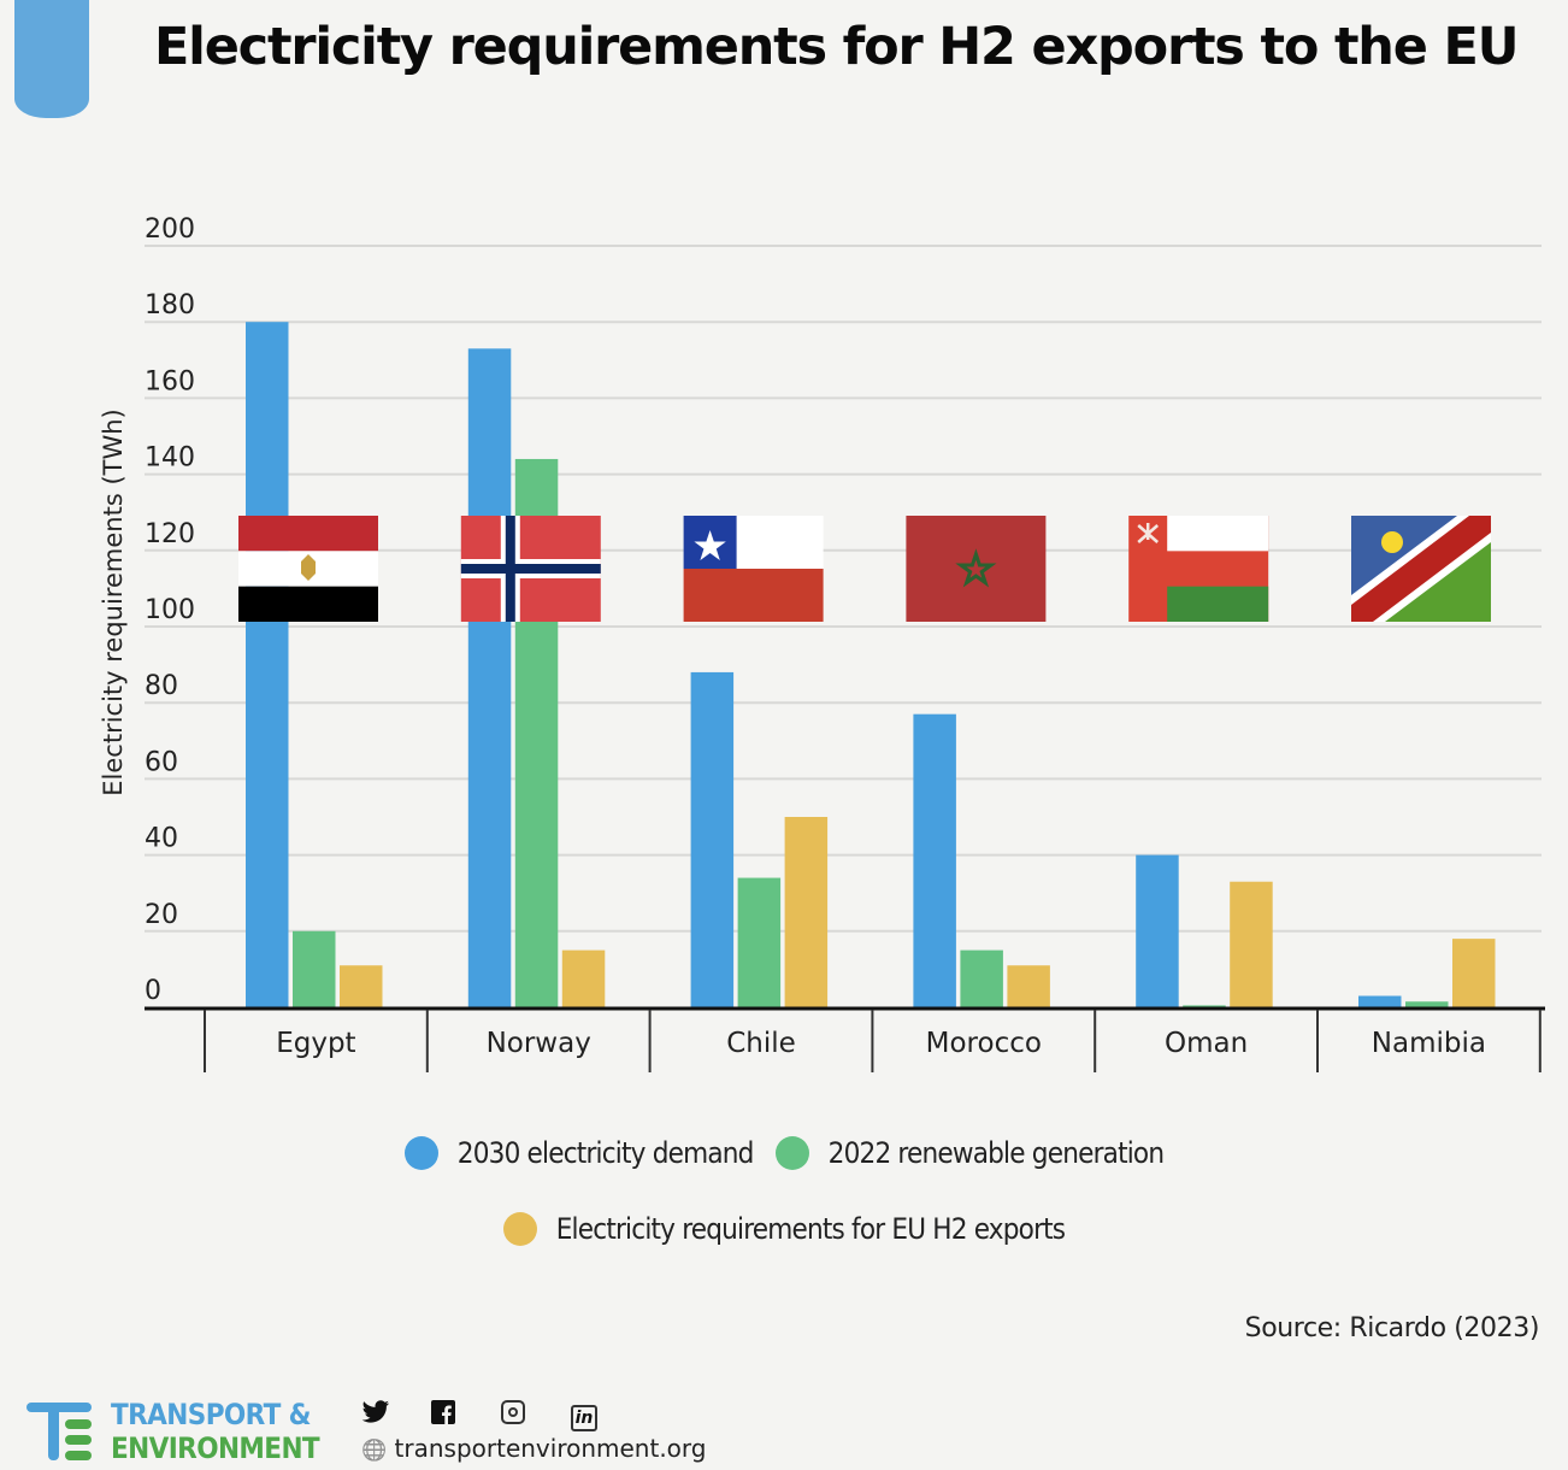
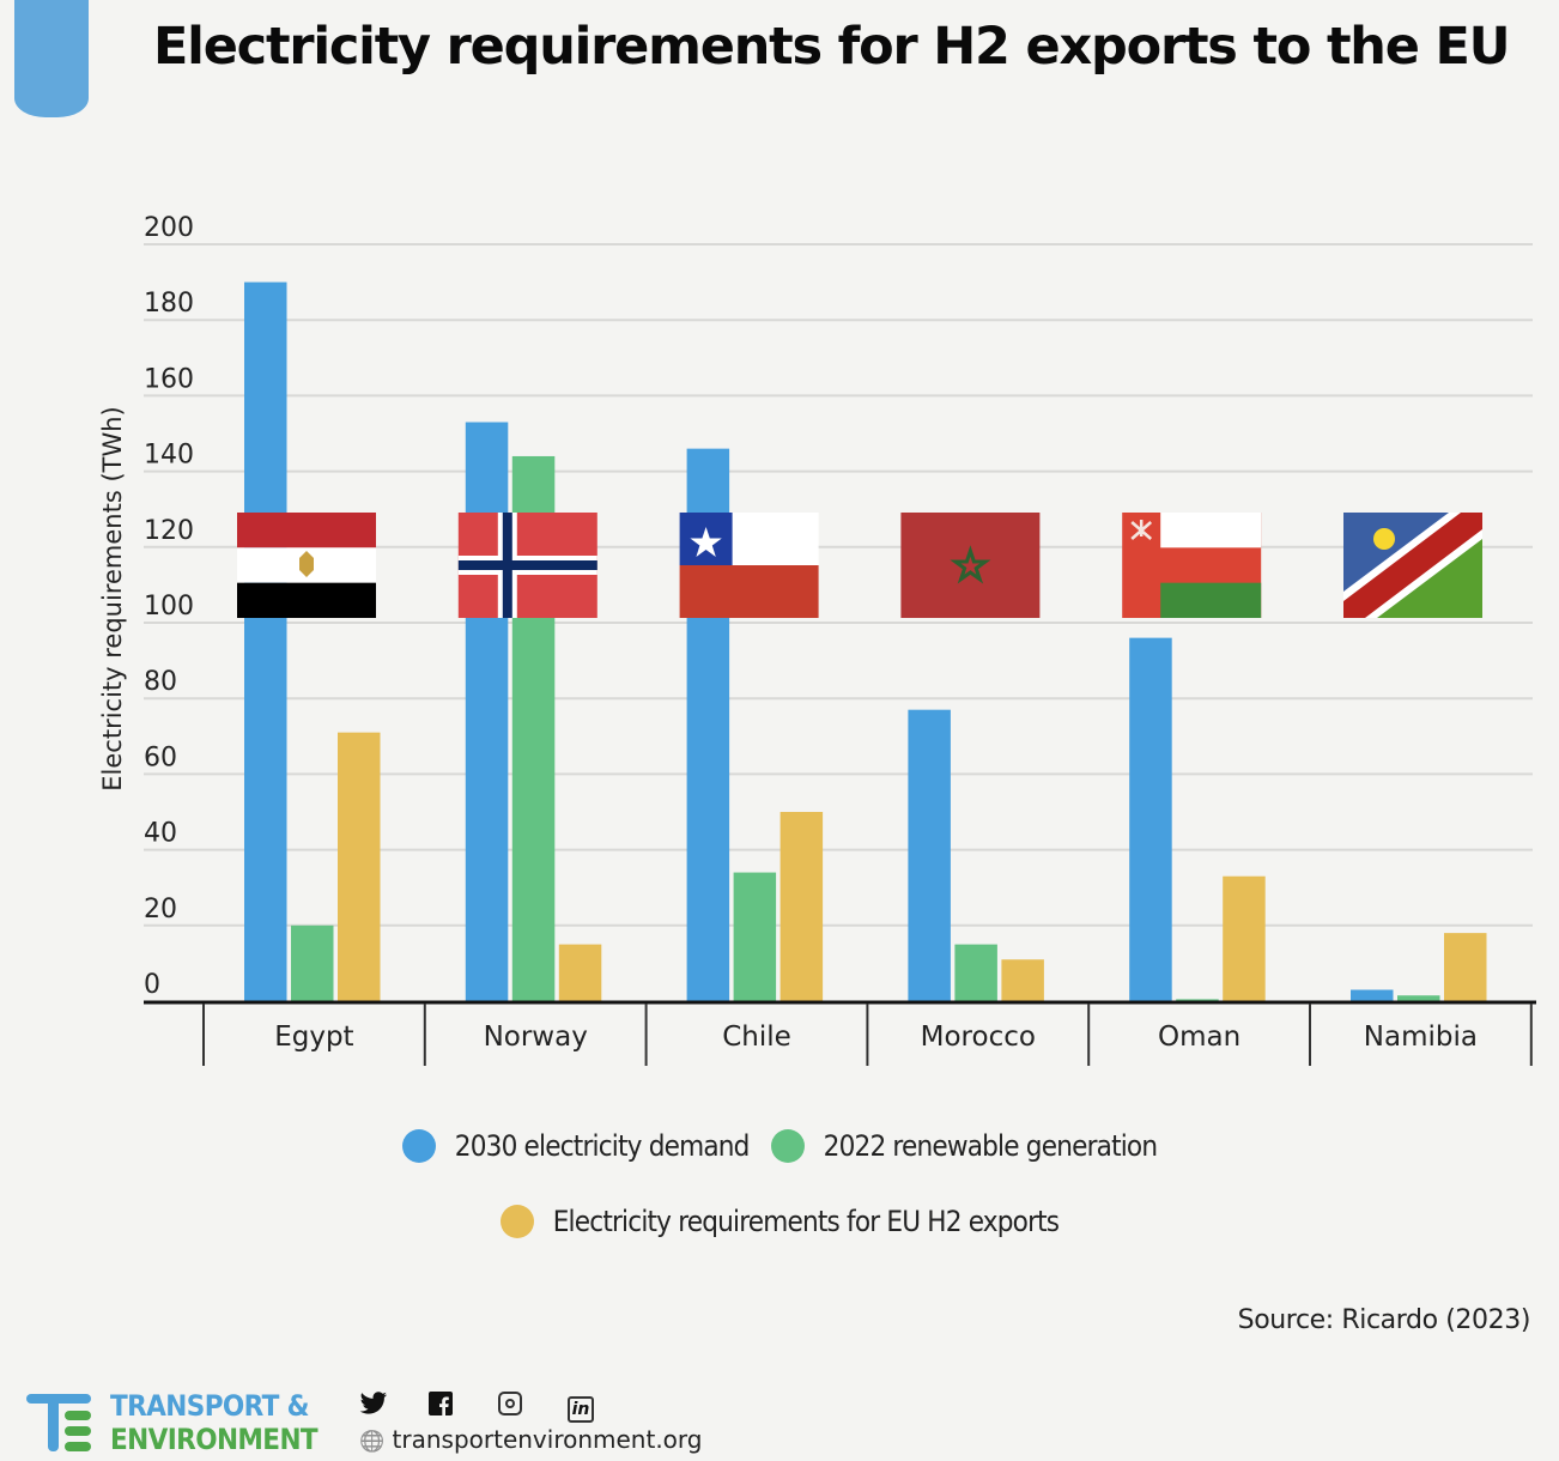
2030 electricity demand/Egypt: 180 -> 190
Electricity requirements for EU H2 exports/Egypt: 11 -> 71
2030 electricity demand/Norway: 173 -> 153
2030 electricity demand/Chile: 88 -> 146
2030 electricity demand/Oman: 40 -> 96
